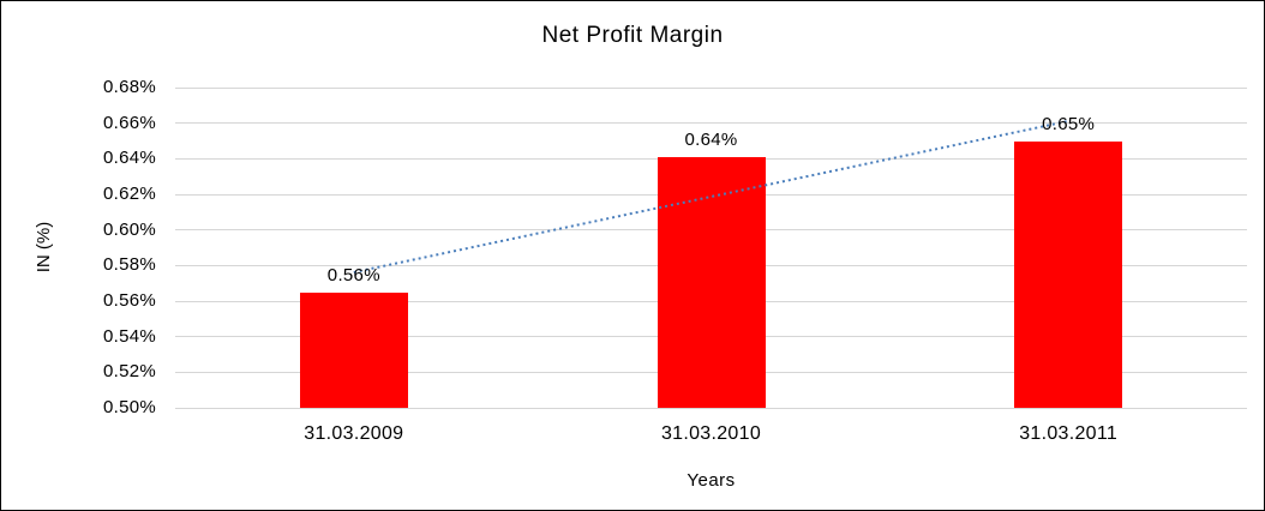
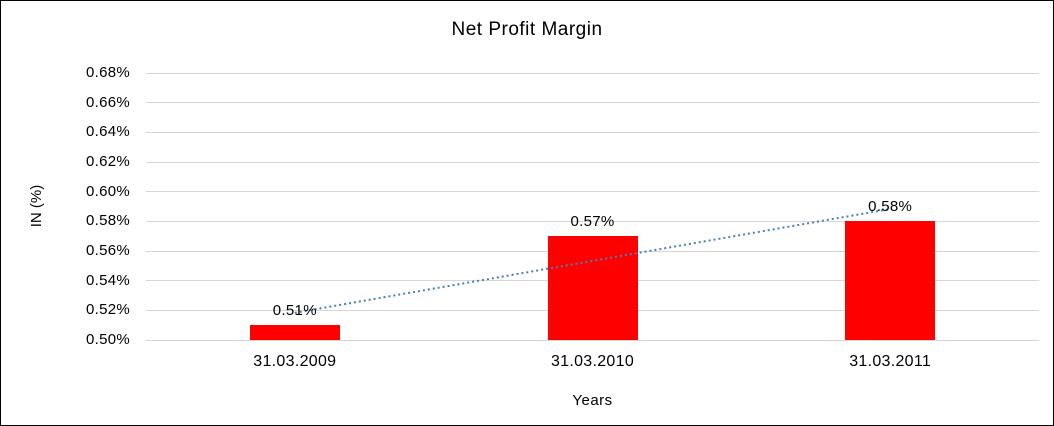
31.03.2009: 0.56% -> 0.51%
31.03.2010: 0.64% -> 0.57%
31.03.2011: 0.65% -> 0.58%
